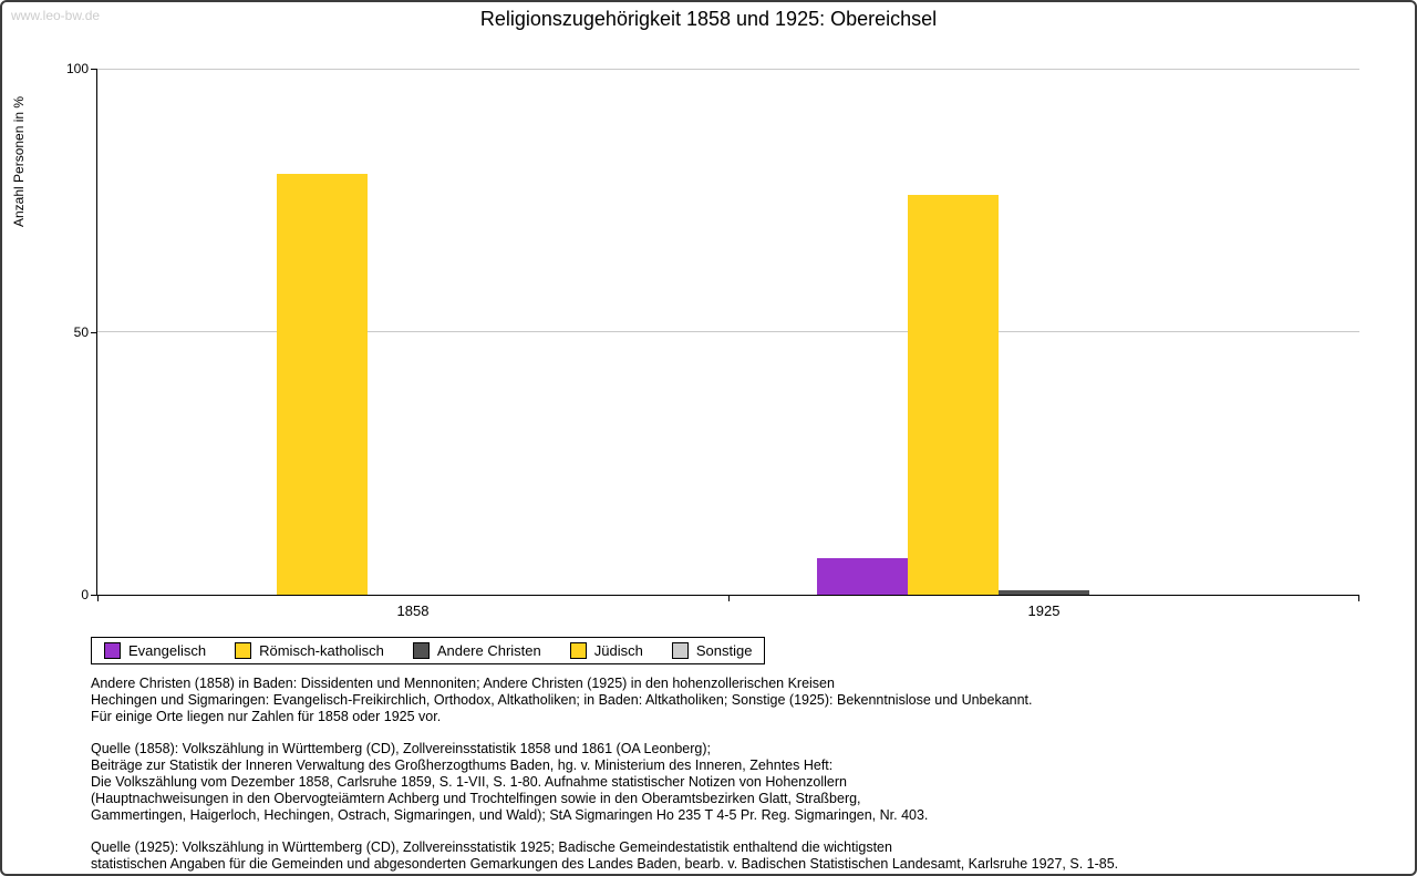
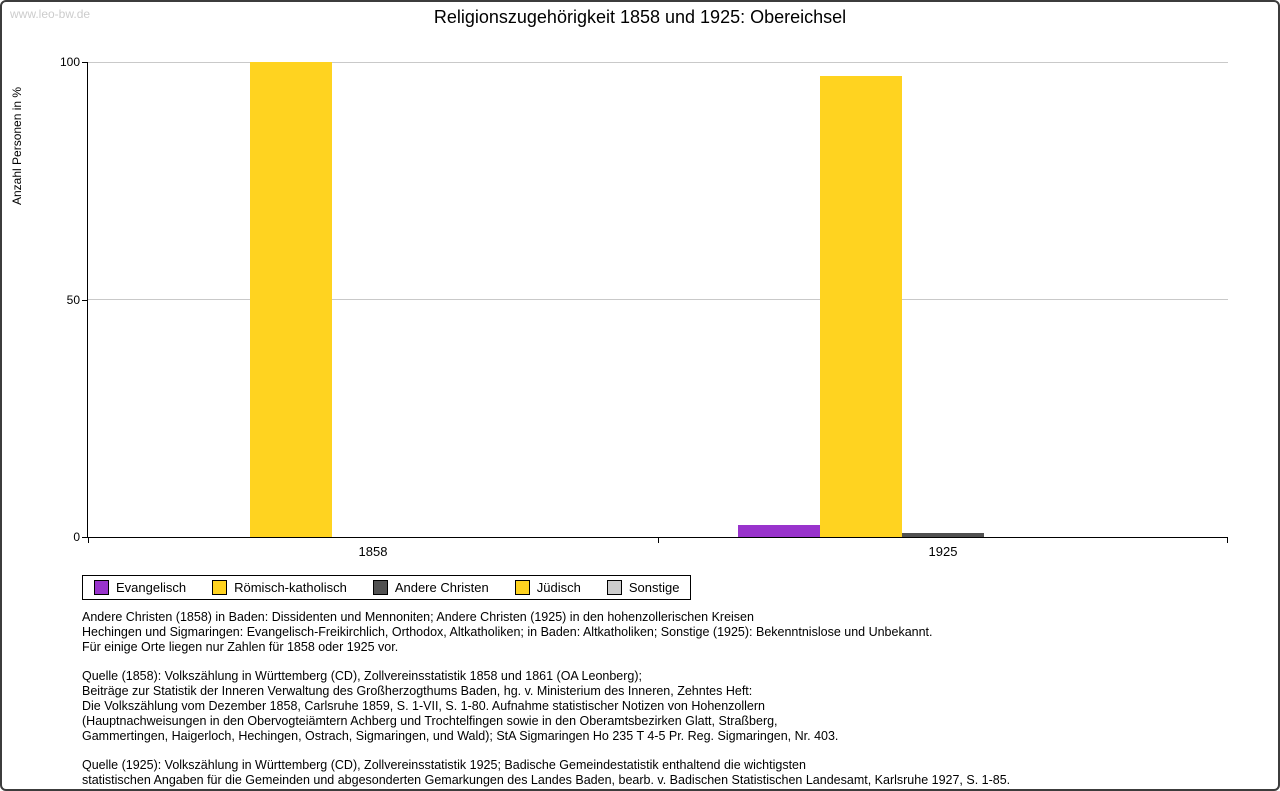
Römisch-katholisch/1858: 80 -> 100
Evangelisch/1925: 7 -> 2
Römisch-katholisch/1925: 76 -> 97
